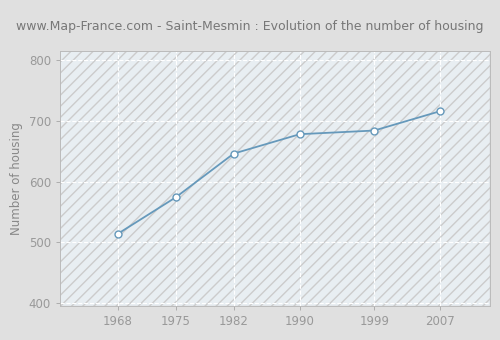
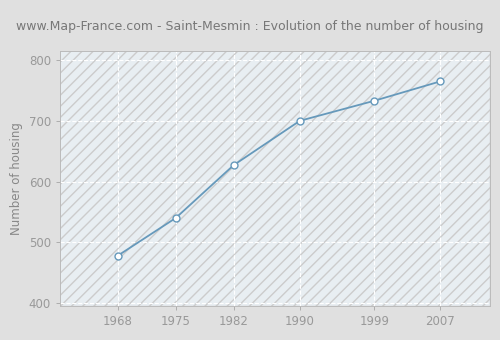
1968: 514 -> 478
1975: 574 -> 540
1982: 646 -> 627
1990: 678 -> 700
1999: 684 -> 733
2007: 716 -> 765
